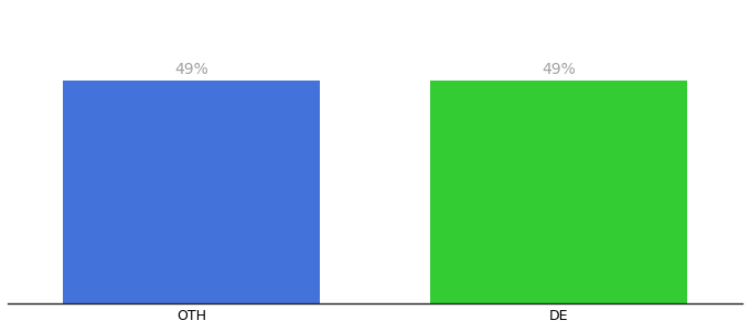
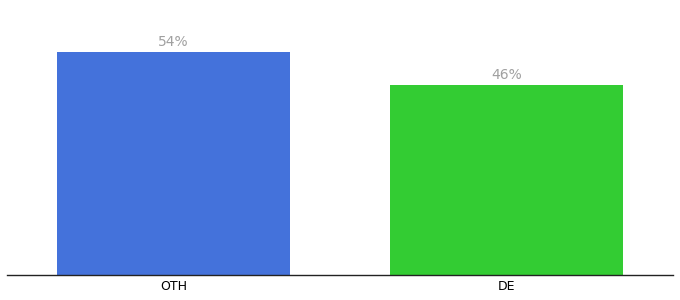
OTH: 49% -> 54%
DE: 49% -> 46%
